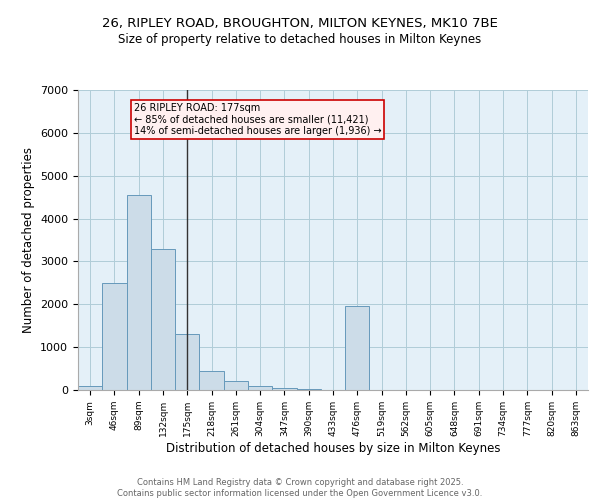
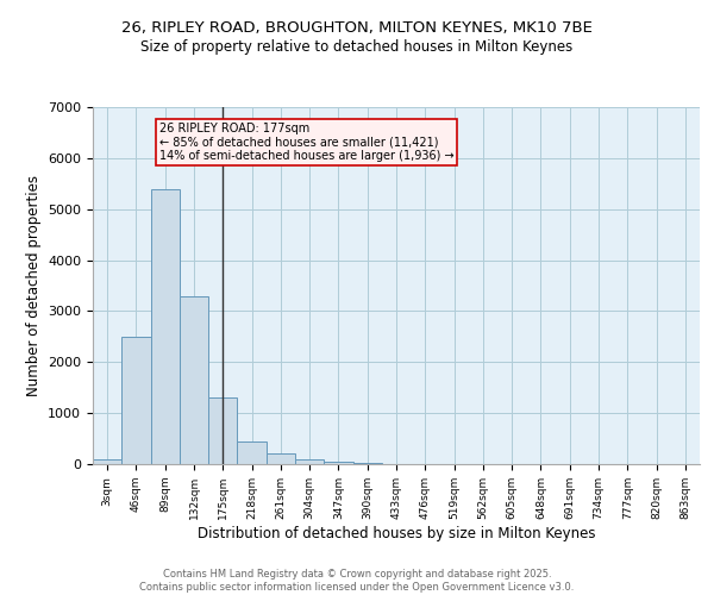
89sqm: 4550 -> 5400
476sqm: 1950 -> 0
